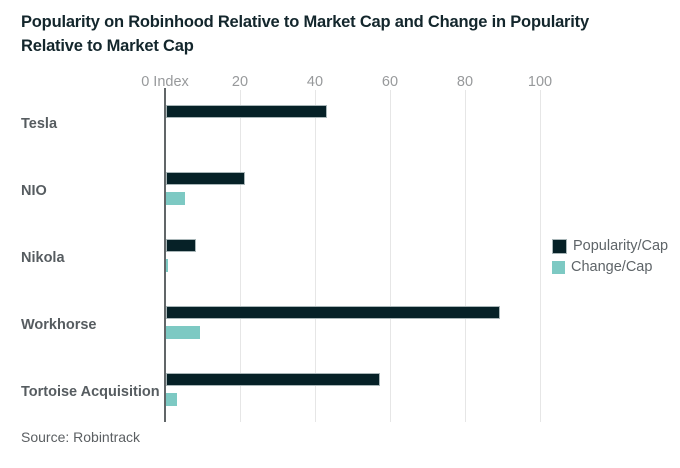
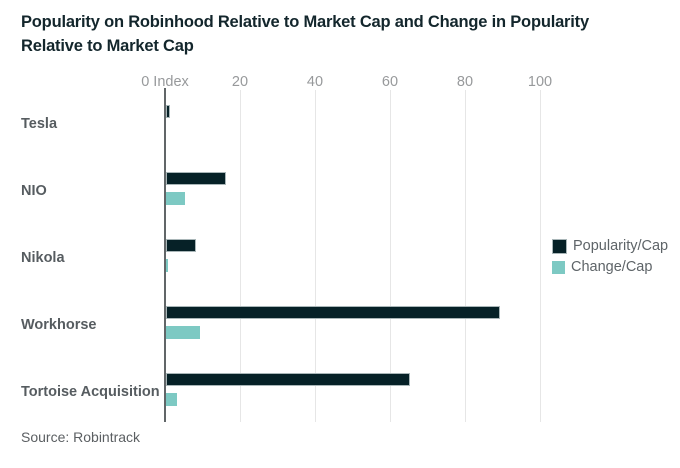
Popularity/Cap/Tesla: 43 -> 1
Popularity/Cap/NIO: 21 -> 16
Popularity/Cap/Tortoise Acquisition: 57 -> 65
